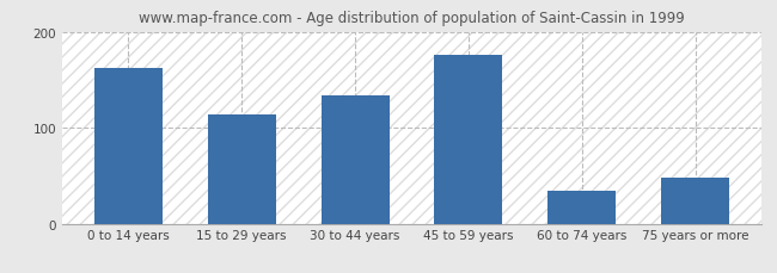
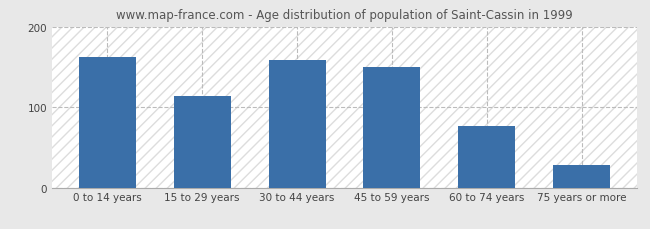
30 to 44 years: 134 -> 158
45 to 59 years: 176 -> 150
60 to 74 years: 34 -> 76
75 years or more: 48 -> 28
